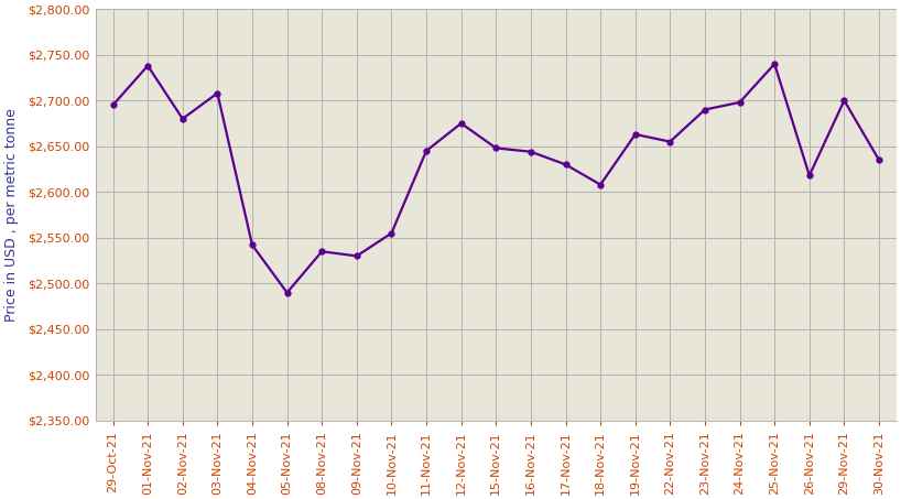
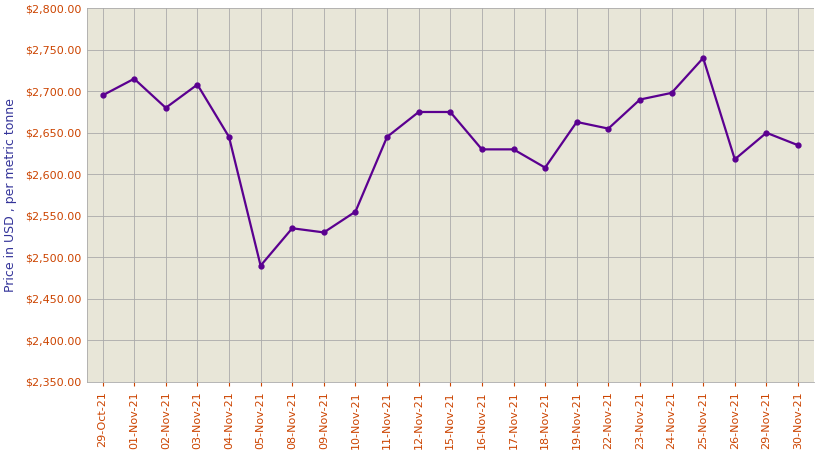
01-Nov-21: $2,738 -> $2,715
04-Nov-21: $2,542 -> $2,645
15-Nov-21: $2,648 -> $2,675
16-Nov-21: $2,644 -> $2,630
29-Nov-21: $2,700 -> $2,650
